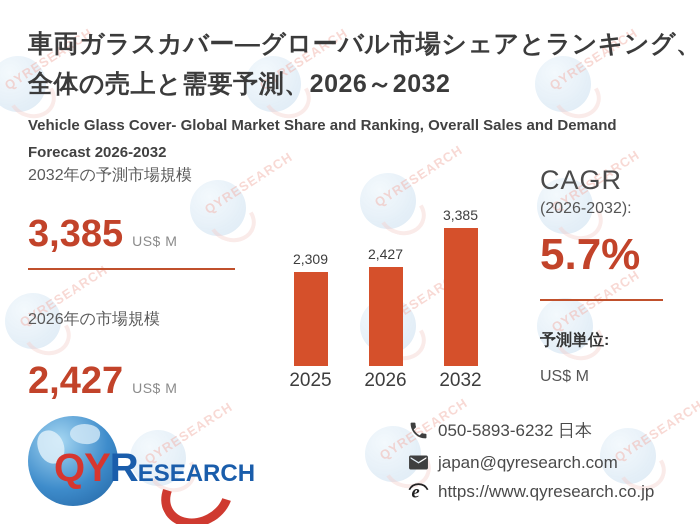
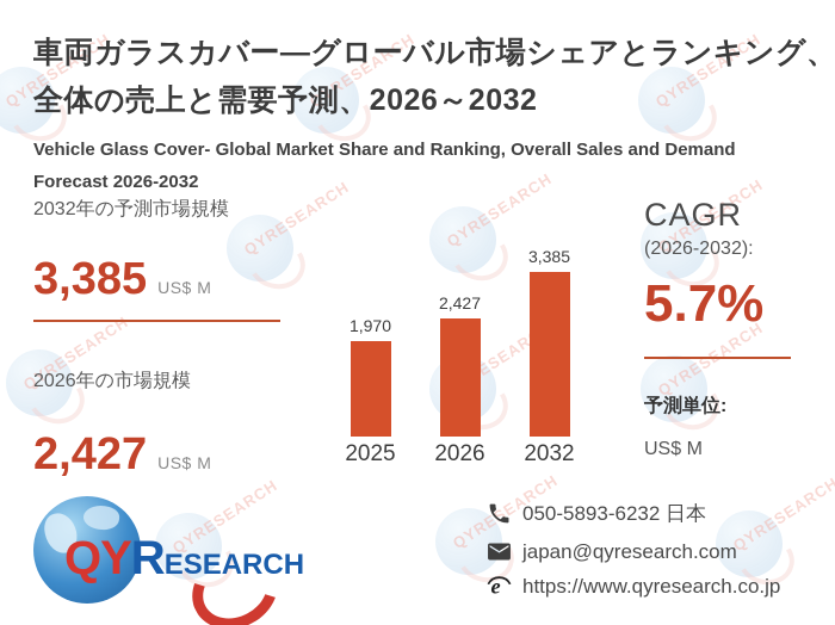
2025: 2,309 -> 1,970
